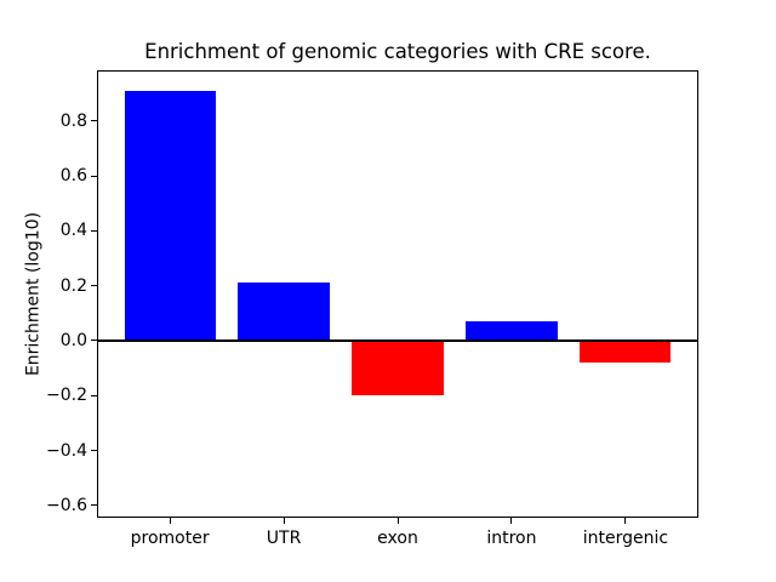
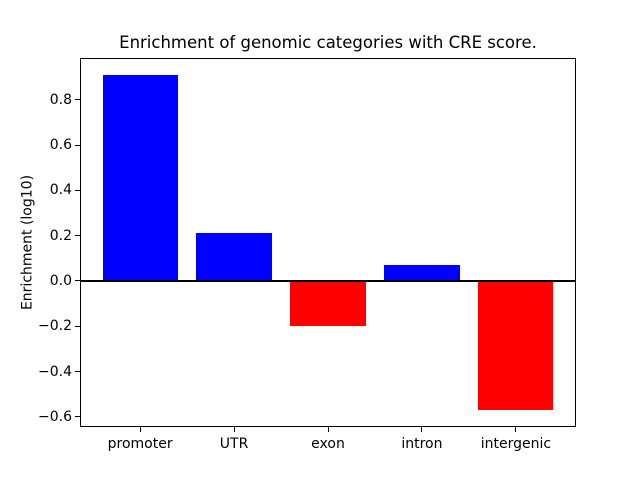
intergenic: -0.08 -> -0.57
